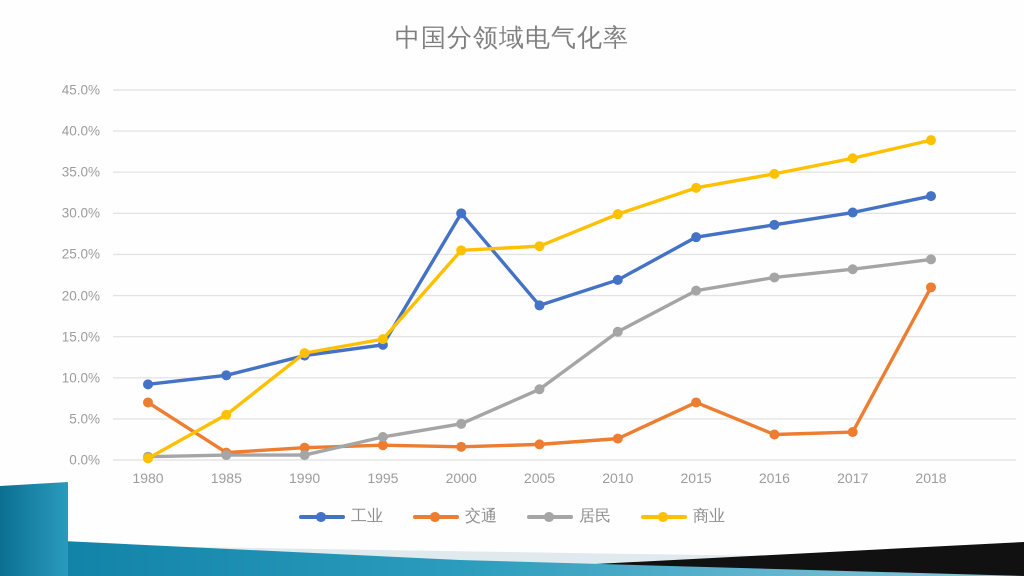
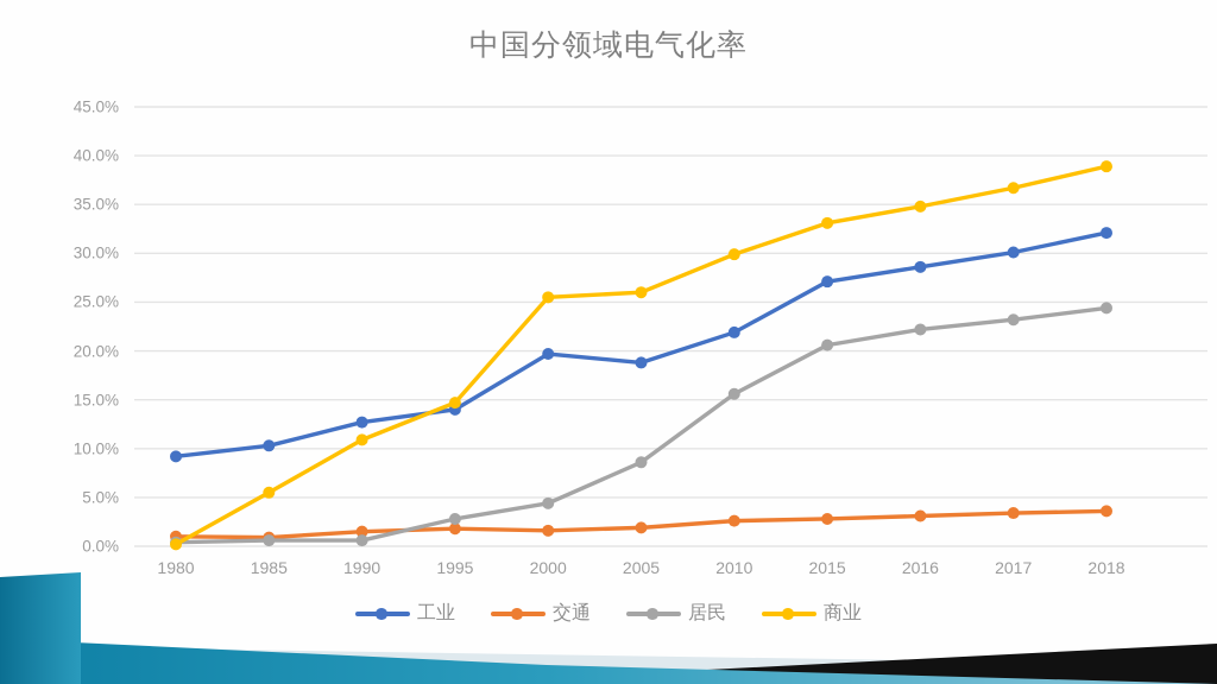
交通/1980: 7% -> 1%
商业/1990: 13% -> 11%
工业/2000: 30% -> 20%
交通/2015: 7% -> 3%
交通/2018: 21% -> 4%
